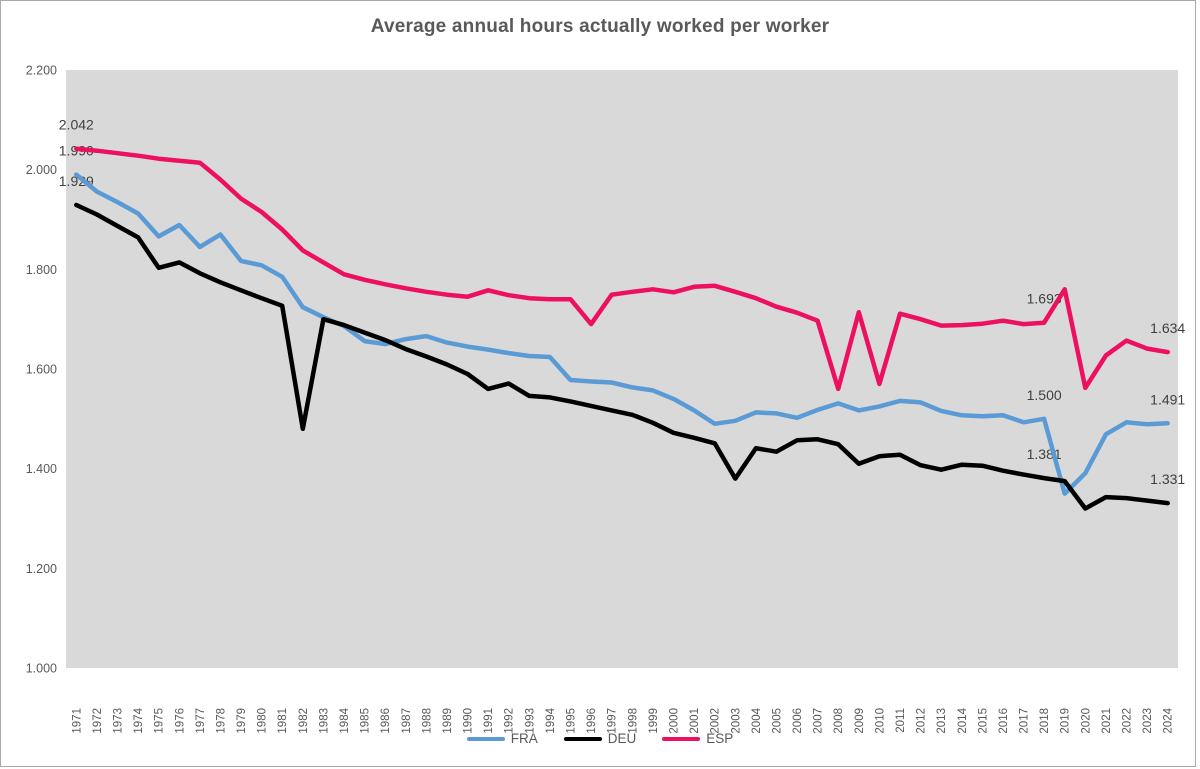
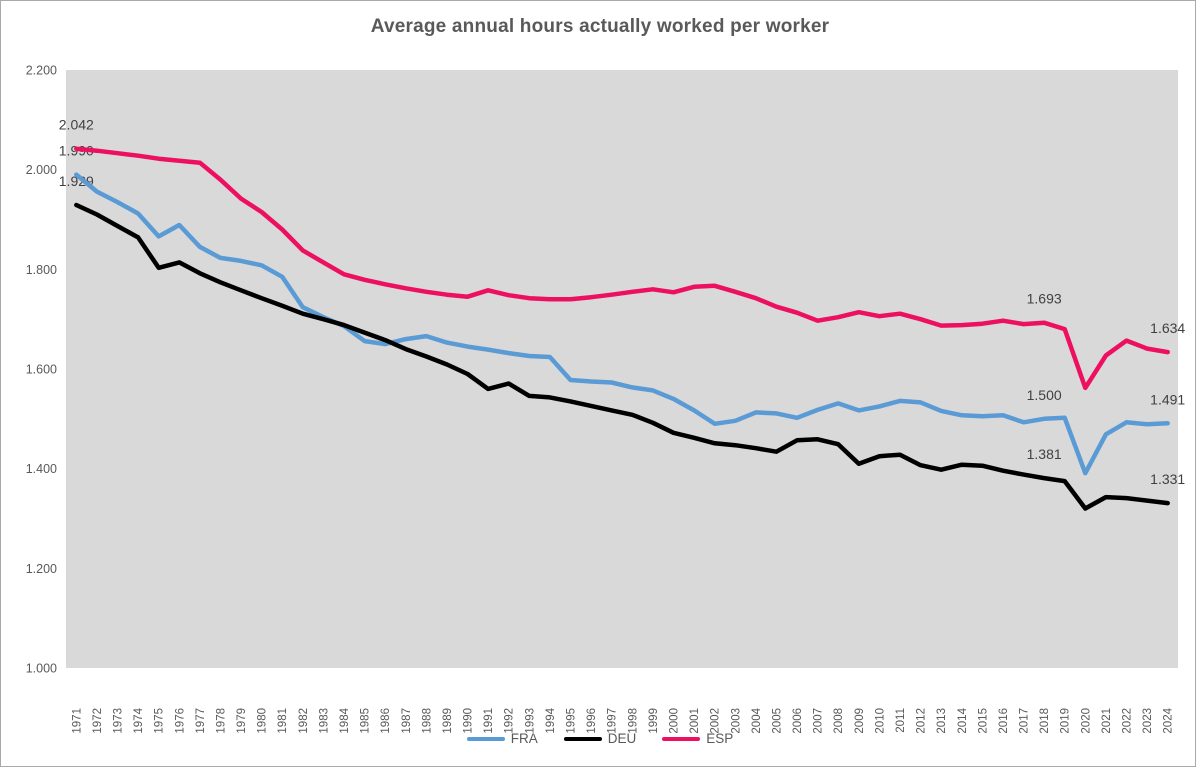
FRA/1978: 1870 -> 1820
DEU/1982: 1480 -> 1710
ESP/1996: 1690 -> 1740
DEU/2003: 1380 -> 1450
ESP/2008: 1560 -> 1700
ESP/2010: 1570 -> 1710
FRA/2019: 1350 -> 1500
ESP/2019: 1760 -> 1680
